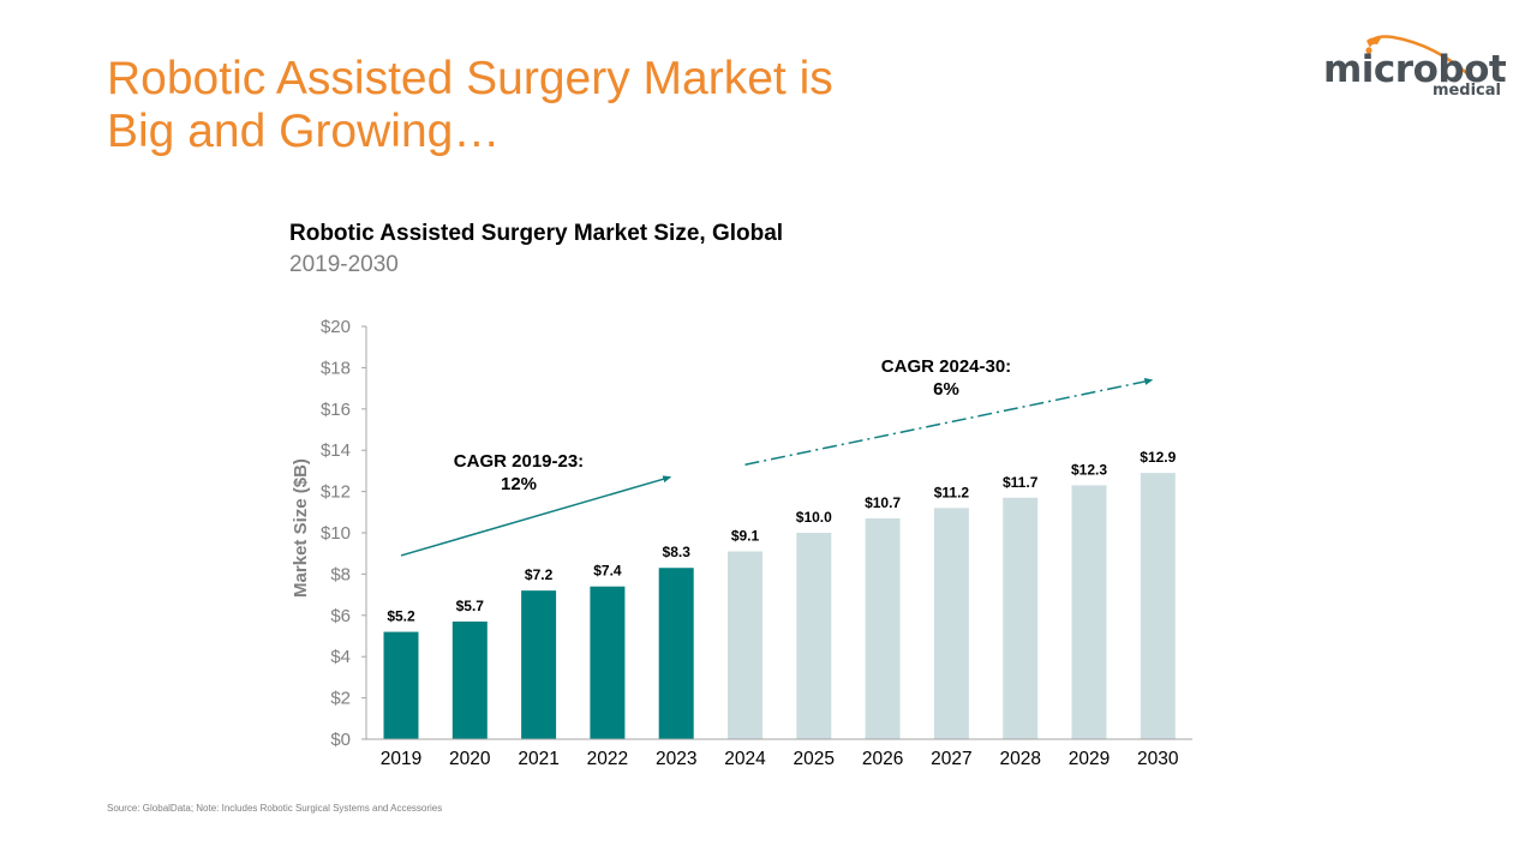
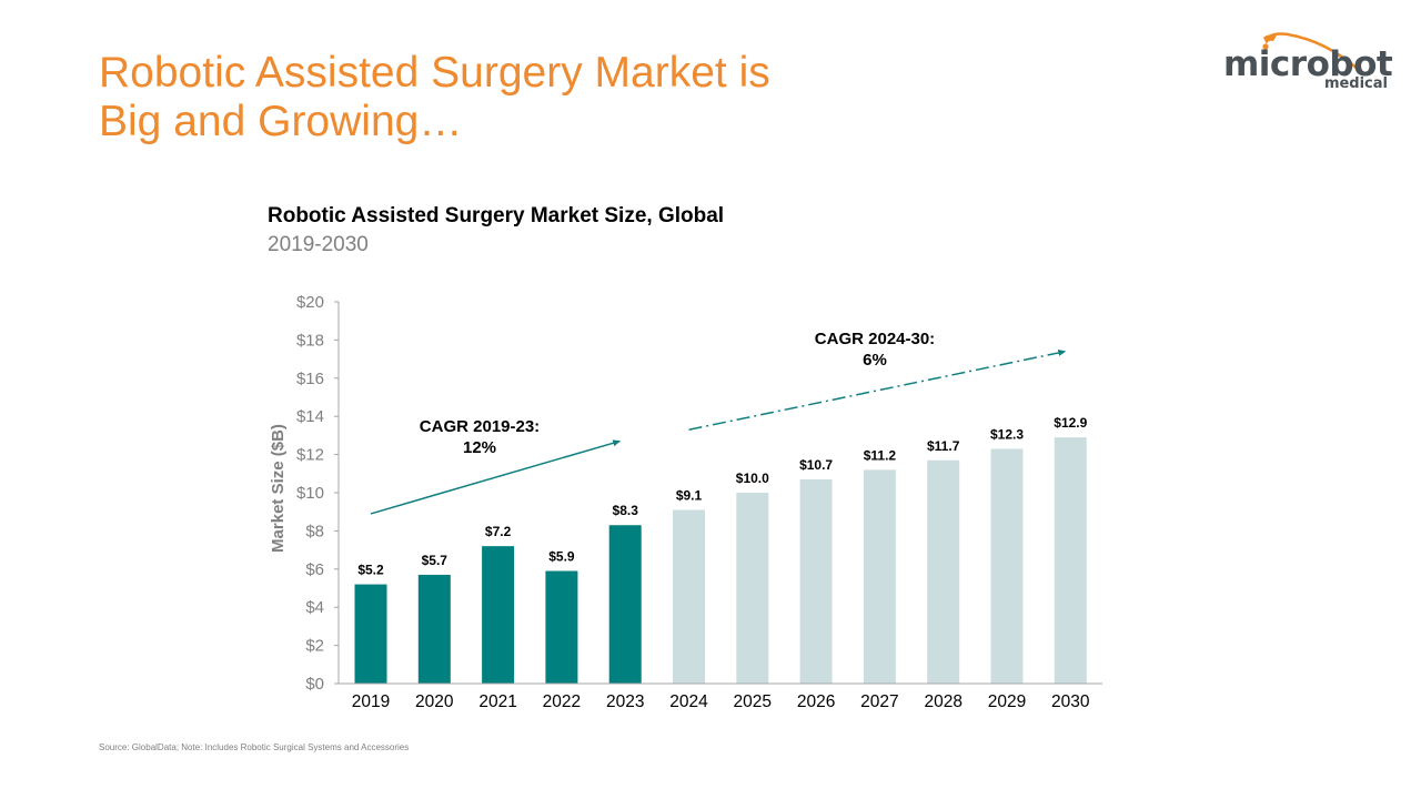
2022: $7.4 -> $5.9
